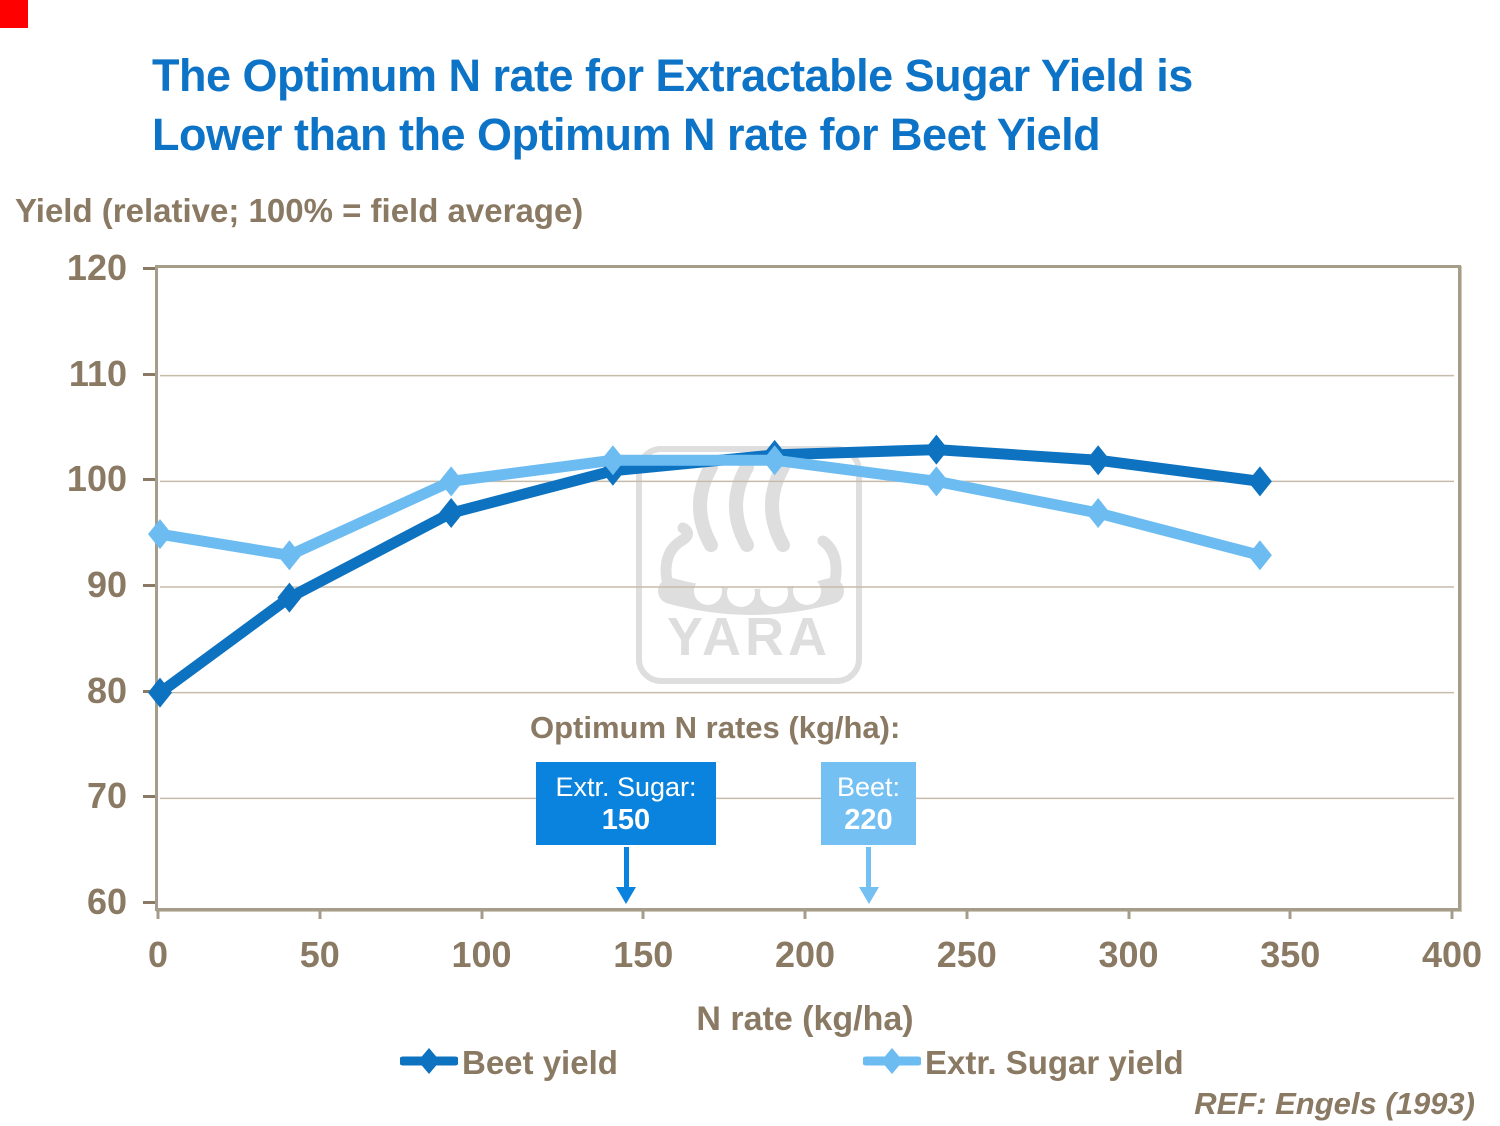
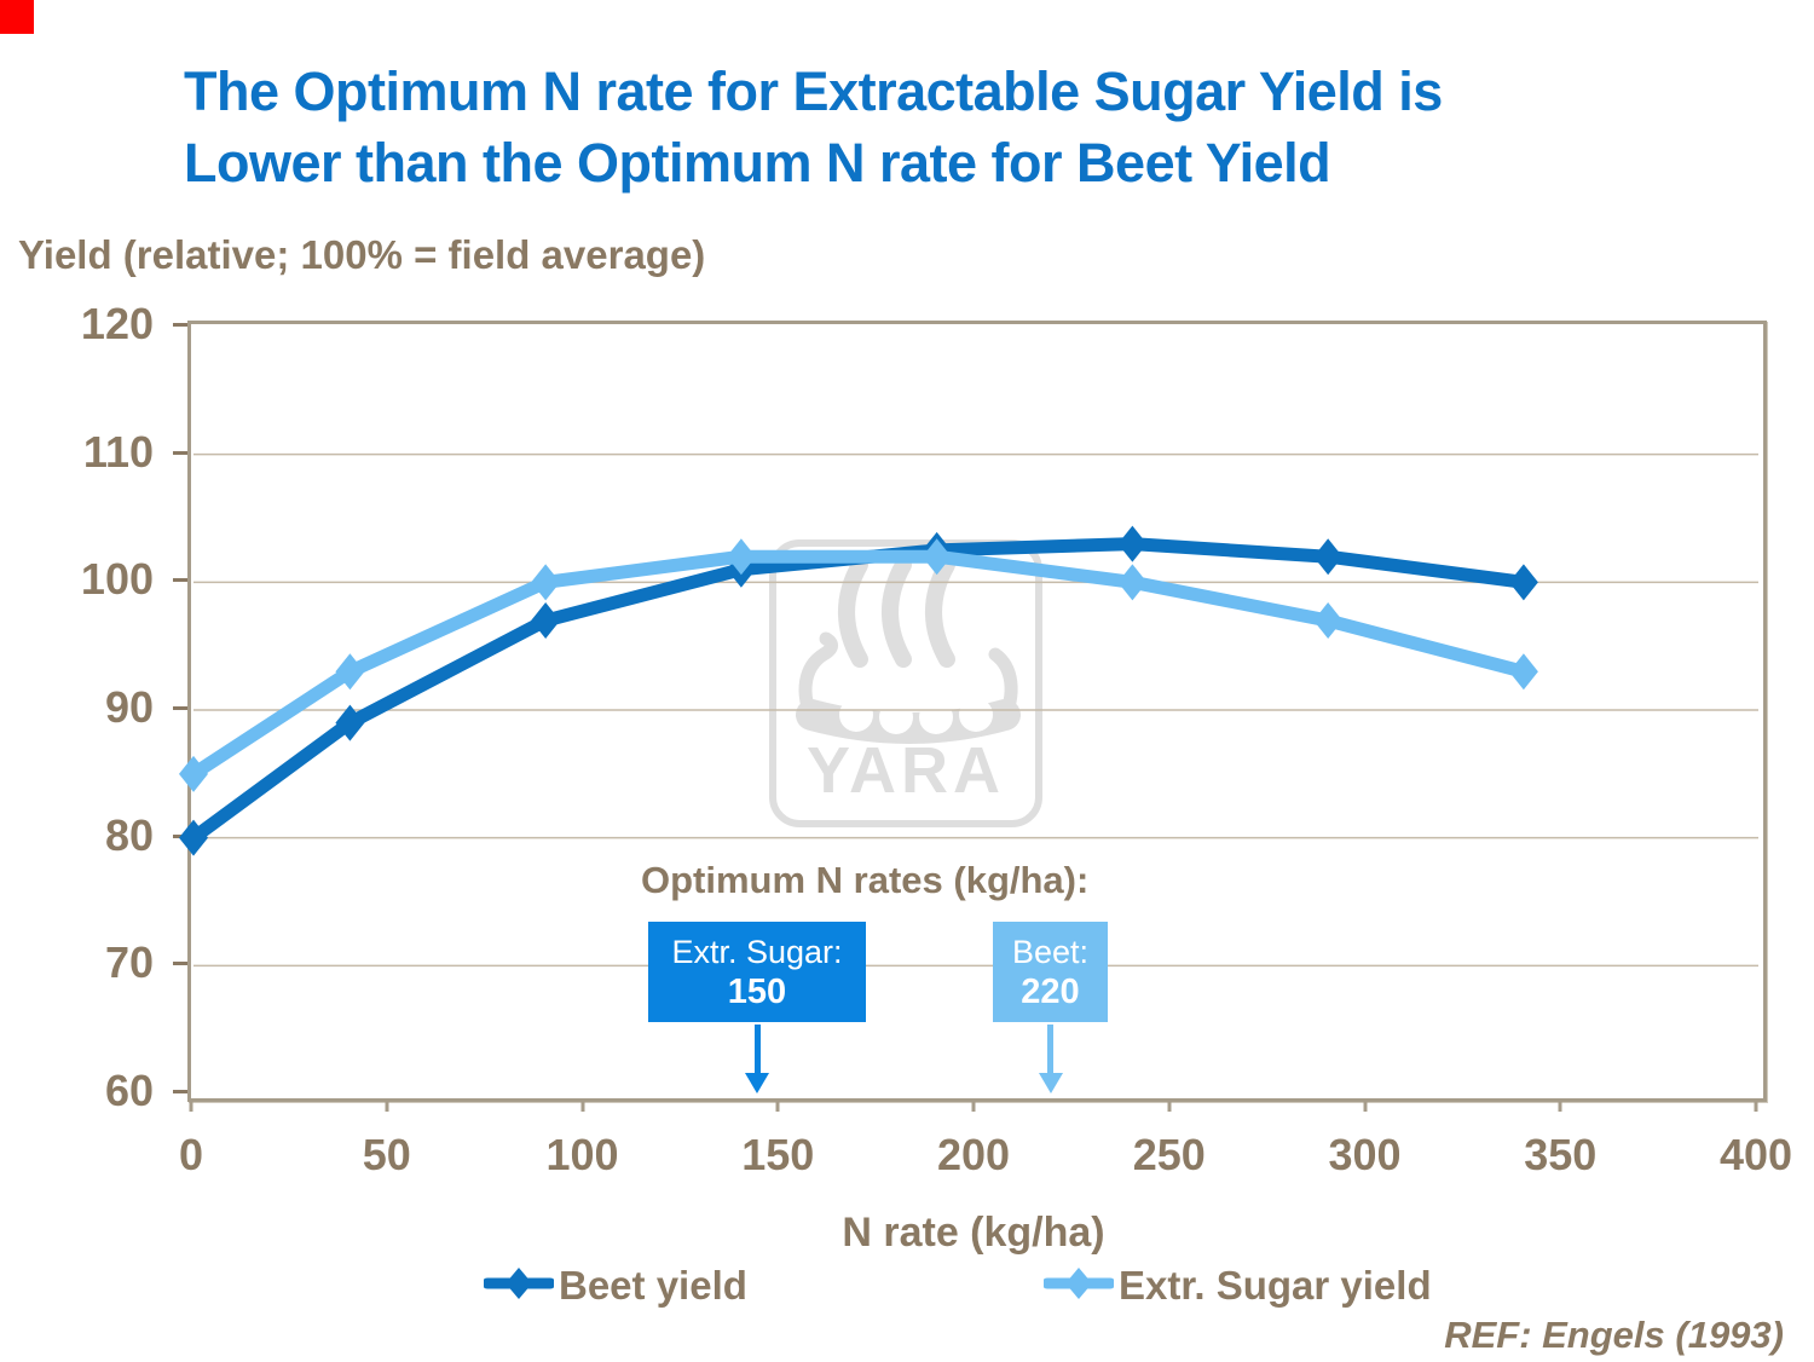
Extr. Sugar yield/0: 95 -> 85
